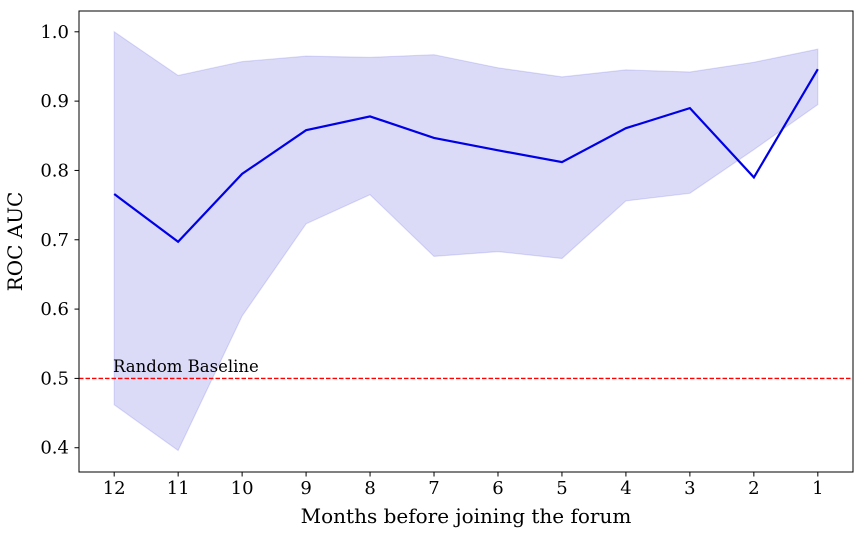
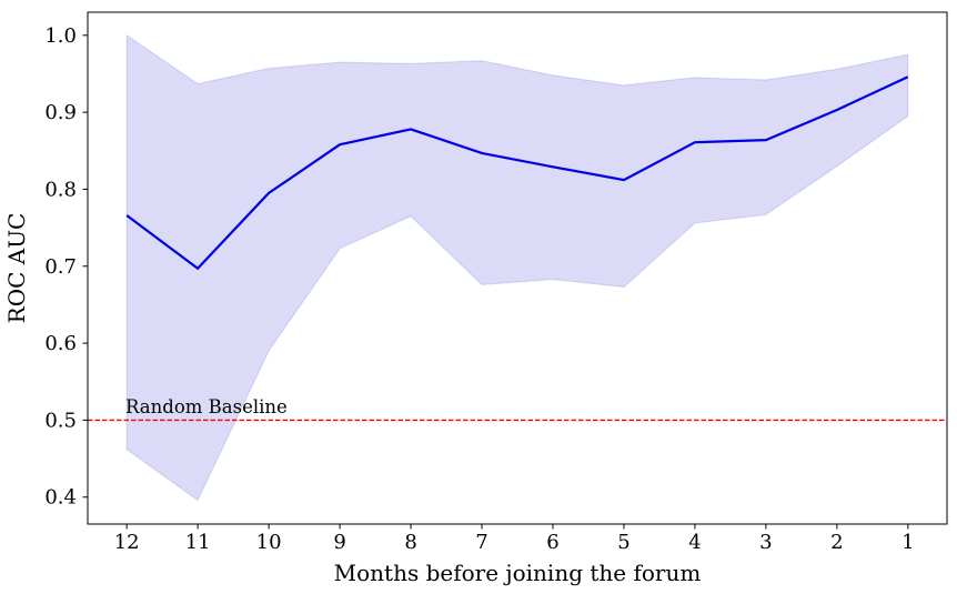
3: 0.89 -> 0.86
2: 0.79 -> 0.90
